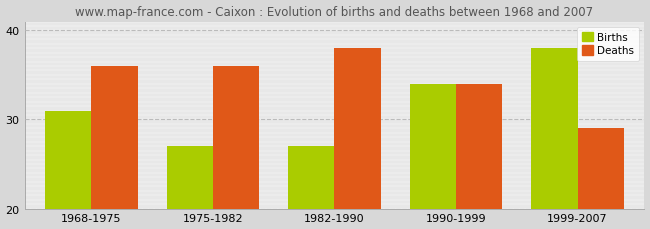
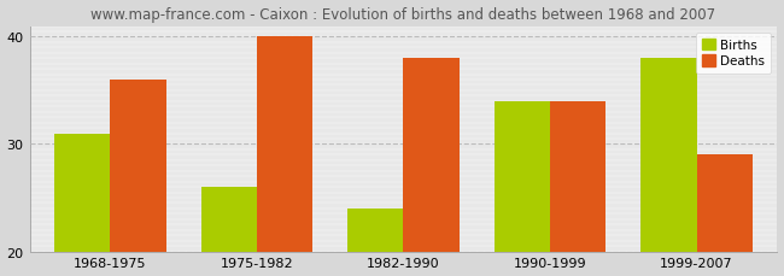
Births/1975-1982: 27 -> 26
Deaths/1975-1982: 36 -> 40
Births/1982-1990: 27 -> 24
